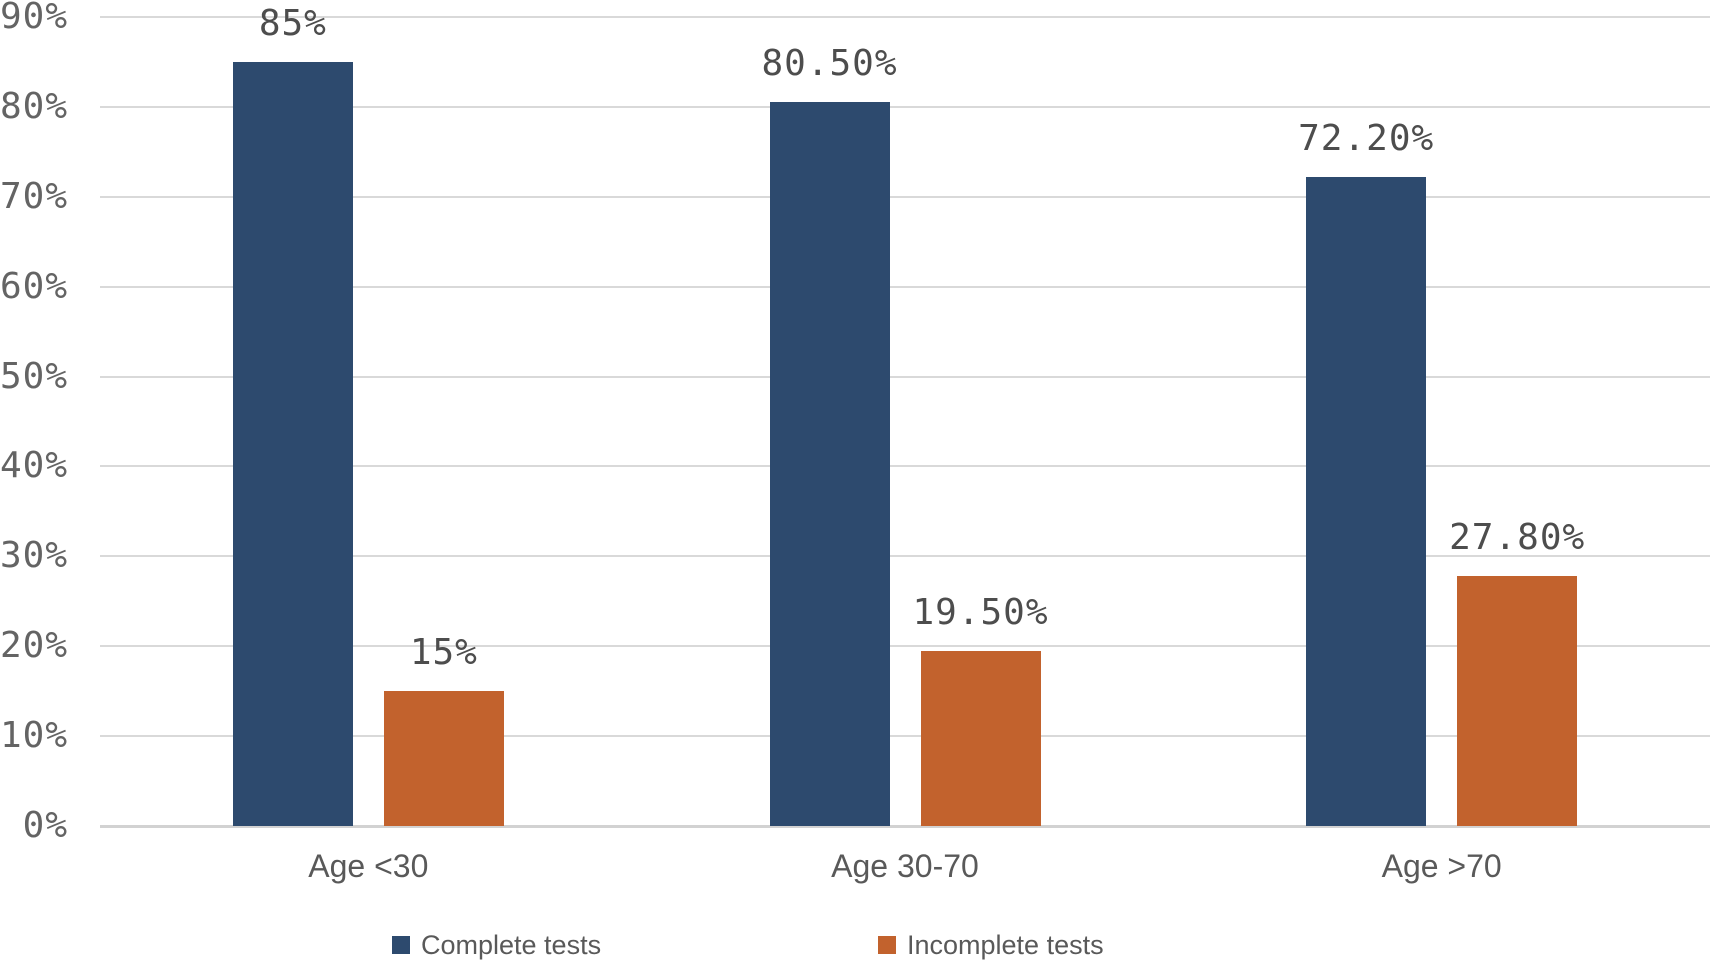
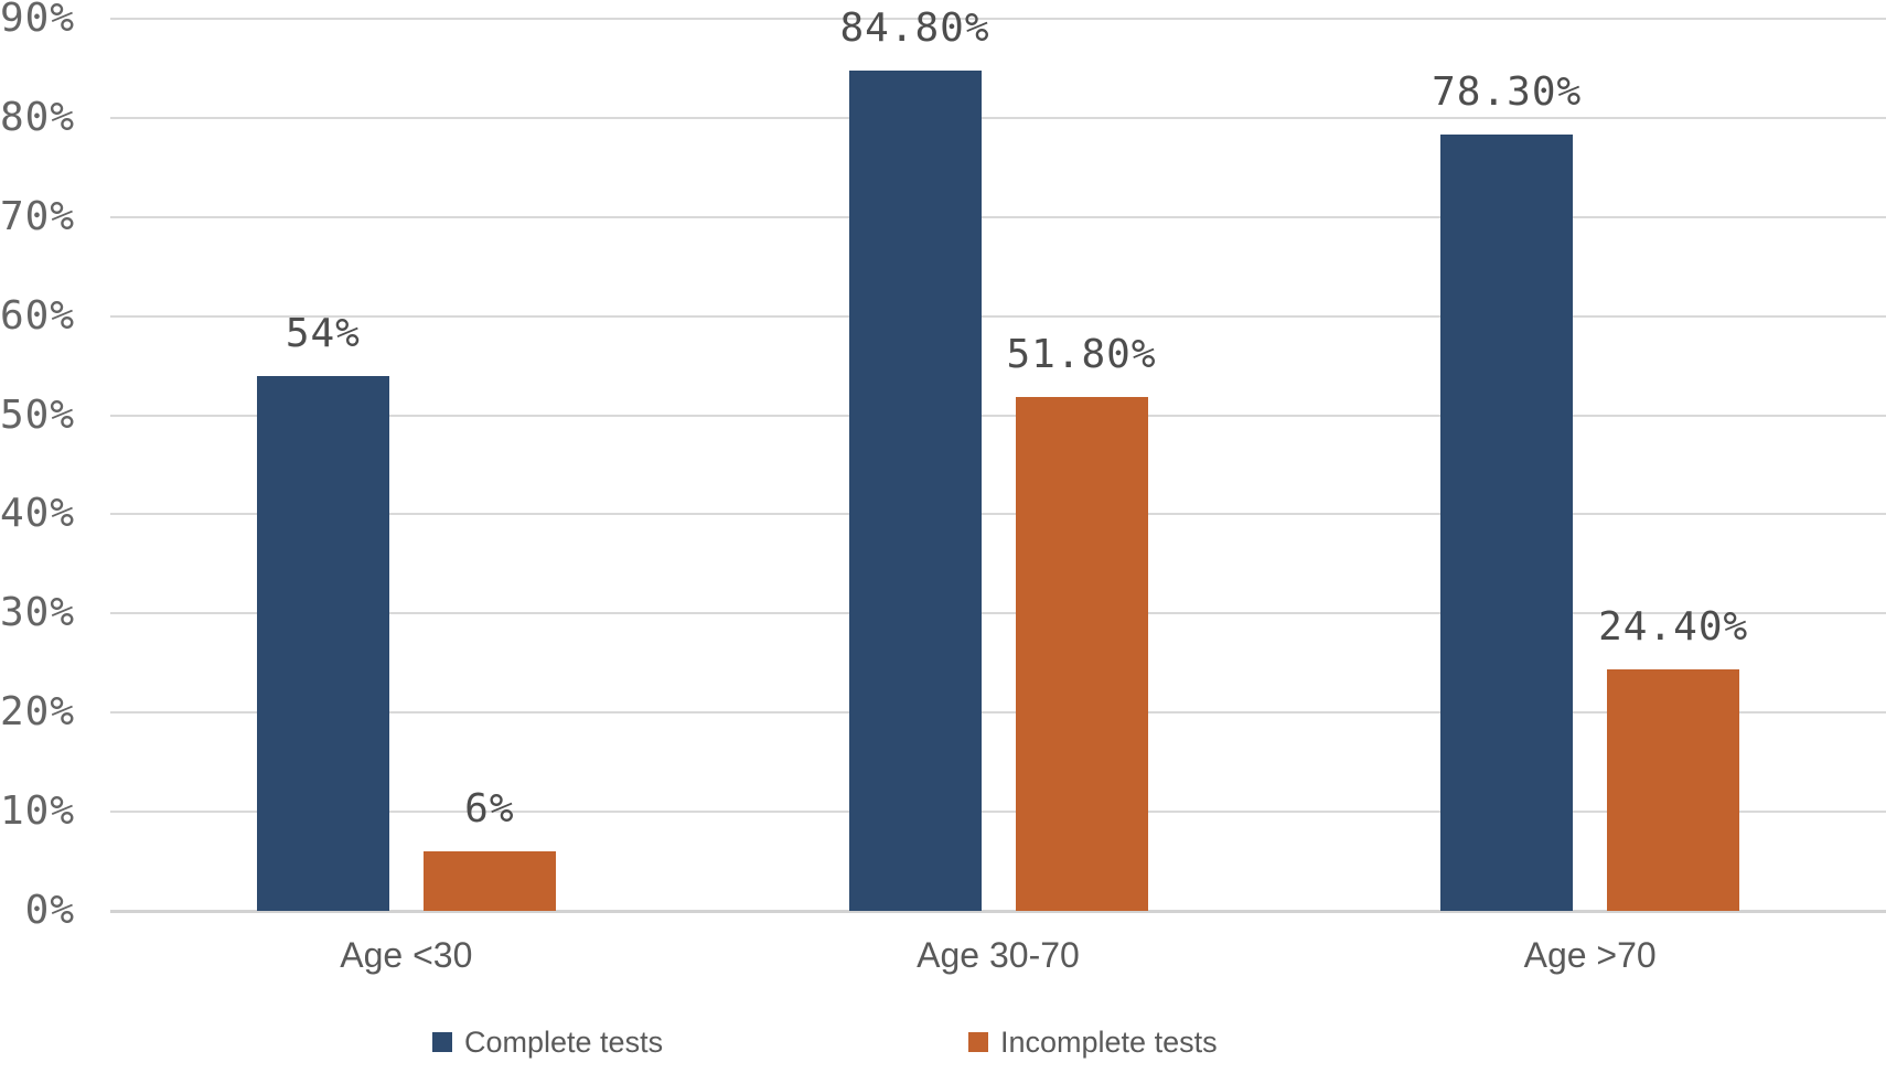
Complete tests/Age <30: 85% -> 54%
Incomplete tests/Age <30: 15% -> 6%
Complete tests/Age 30-70: 80.50% -> 84.80%
Incomplete tests/Age 30-70: 19.50% -> 51.80%
Complete tests/Age >70: 72.20% -> 78.30%
Incomplete tests/Age >70: 27.80% -> 24.40%
